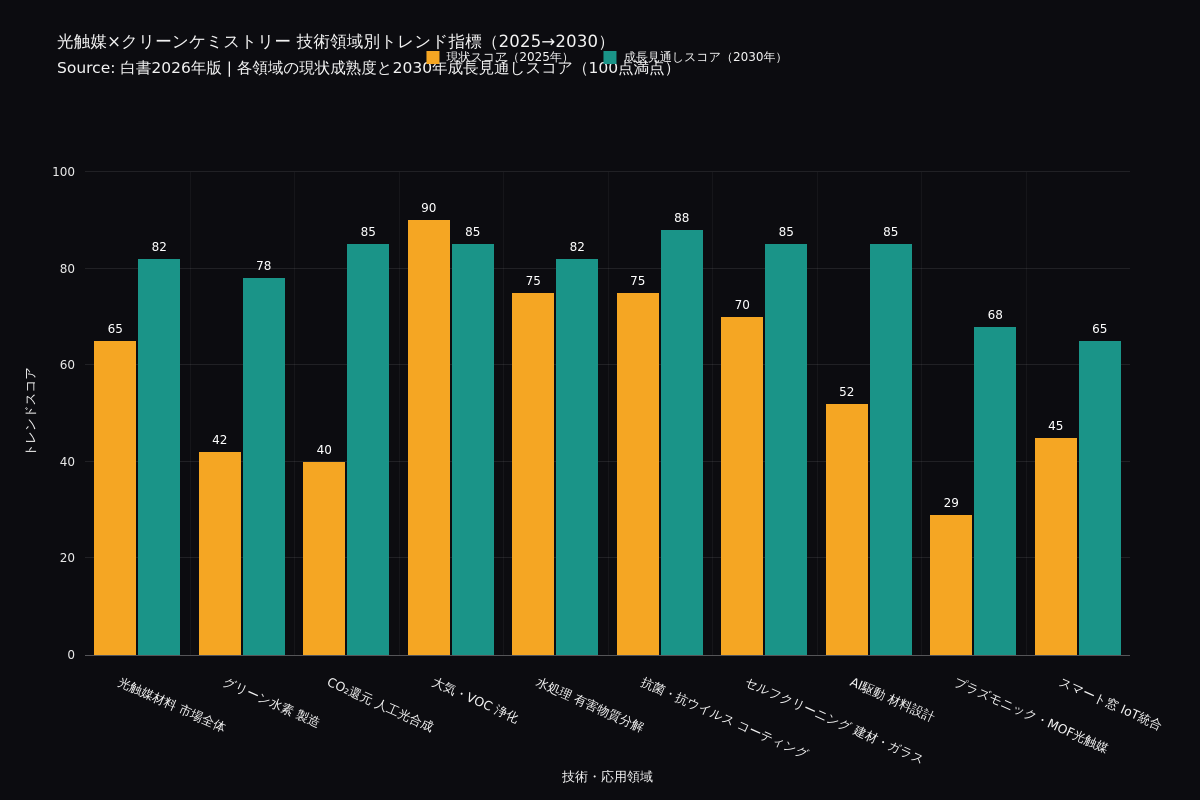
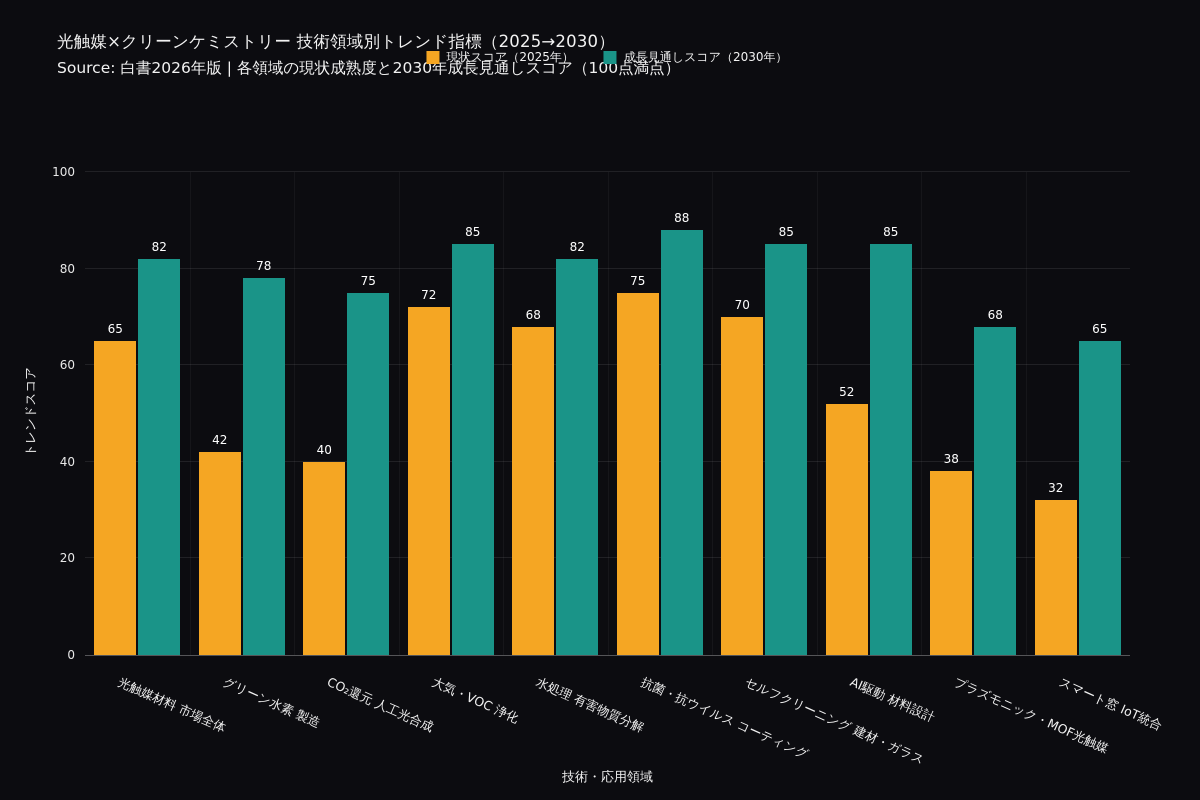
成長見通しスコア（2030年）/CO₂還元 人工光合成: 85 -> 75
現状スコア（2025年）/大気・VOC 浄化: 90 -> 72
現状スコア（2025年）/水処理 有害物質分解: 75 -> 68
現状スコア（2025年）/プラズモニック・MOF光触媒: 29 -> 38
現状スコア（2025年）/スマート窓 IoT統合: 45 -> 32
